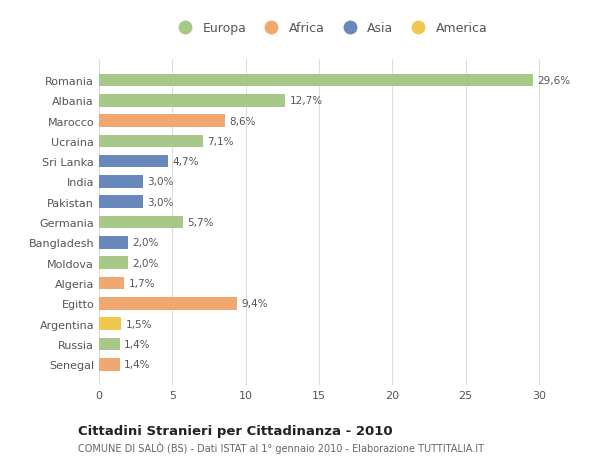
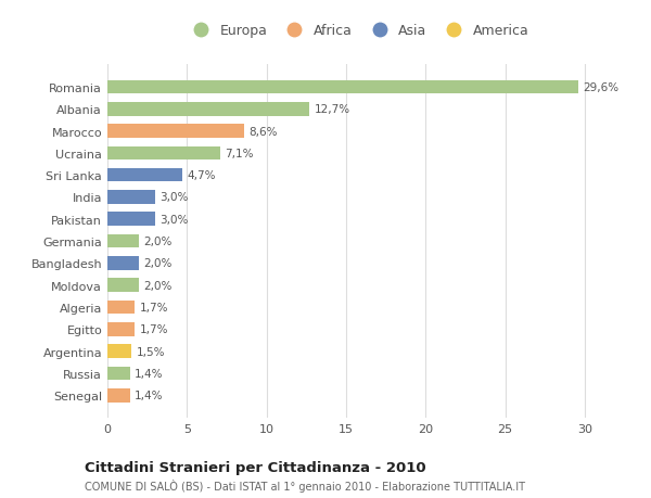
Germania: 5,7% -> 2,0%
Egitto: 9,4% -> 1,7%
